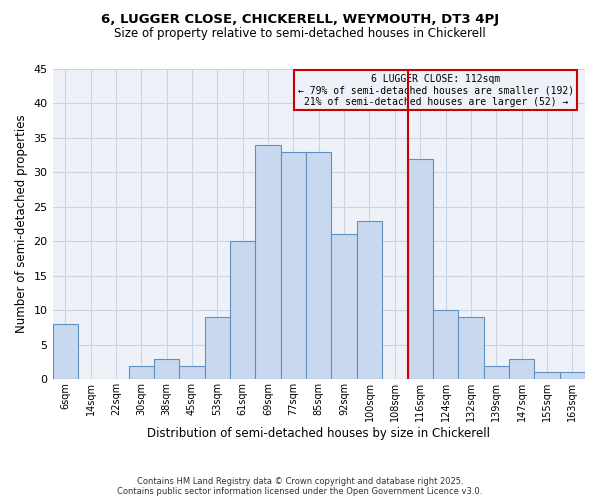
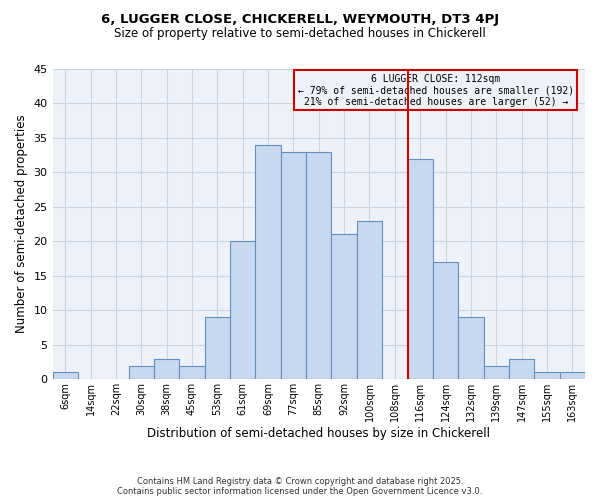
6sqm: 8 -> 1
124sqm: 10 -> 17
